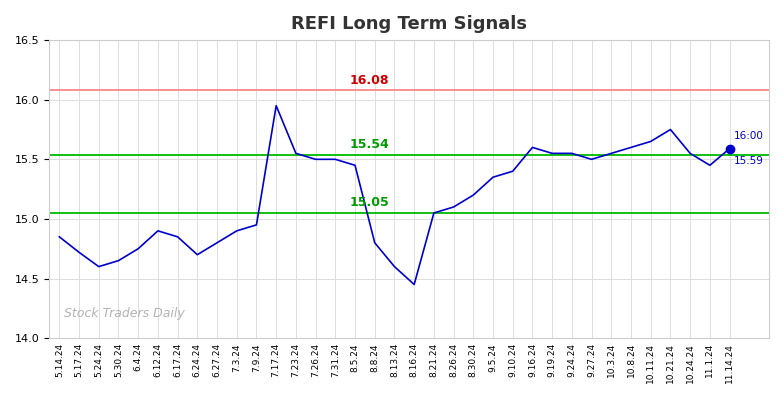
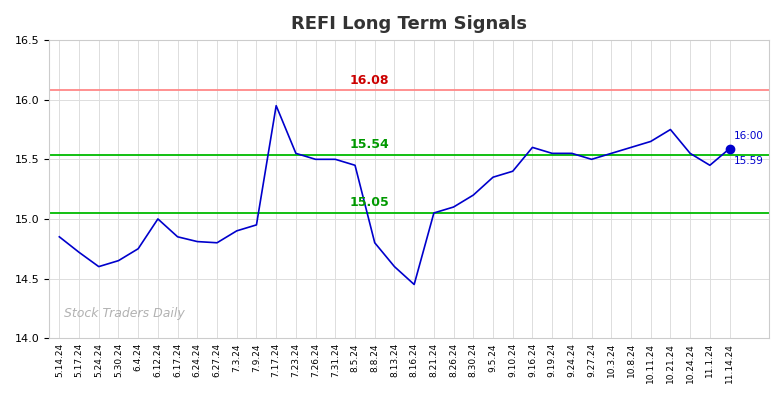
6.12.24: 14.90 -> 15.00
6.24.24: 14.70 -> 14.81
